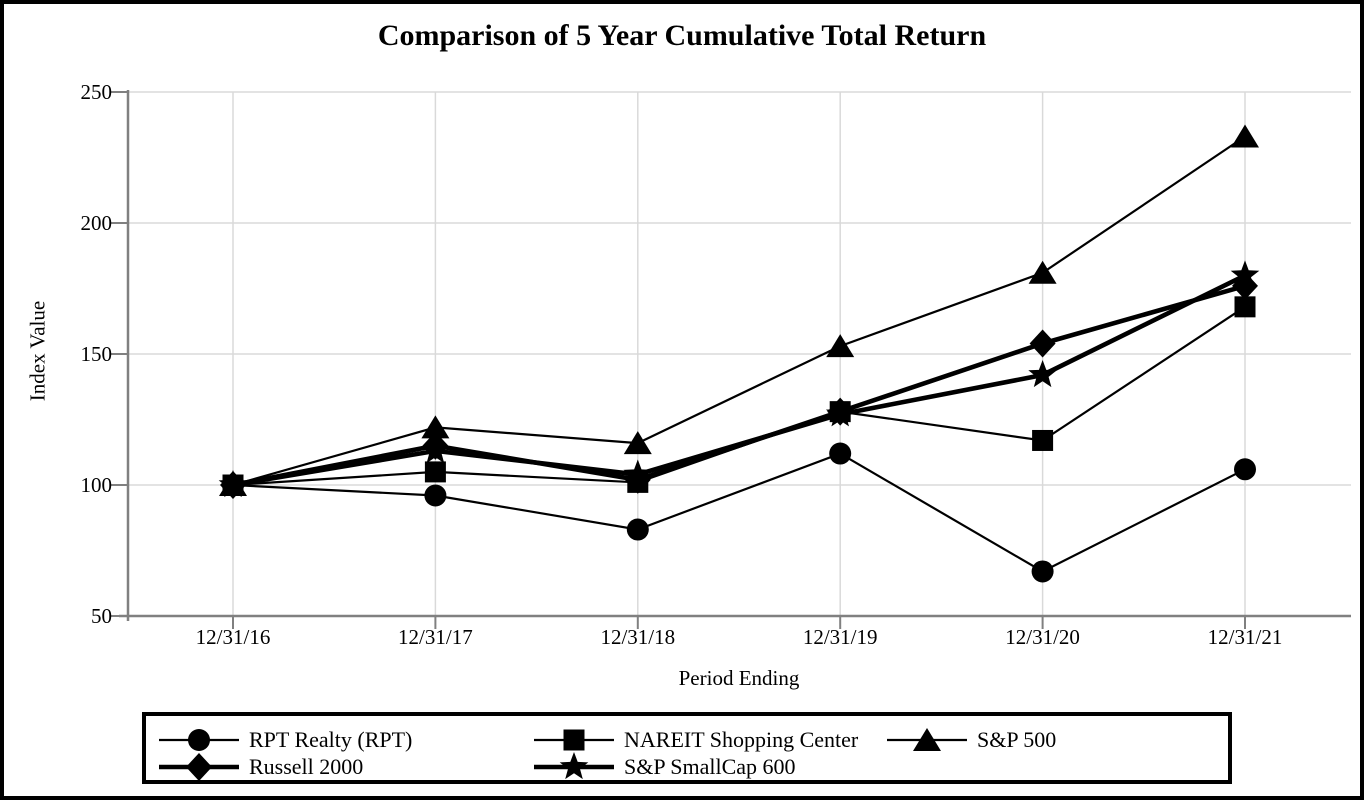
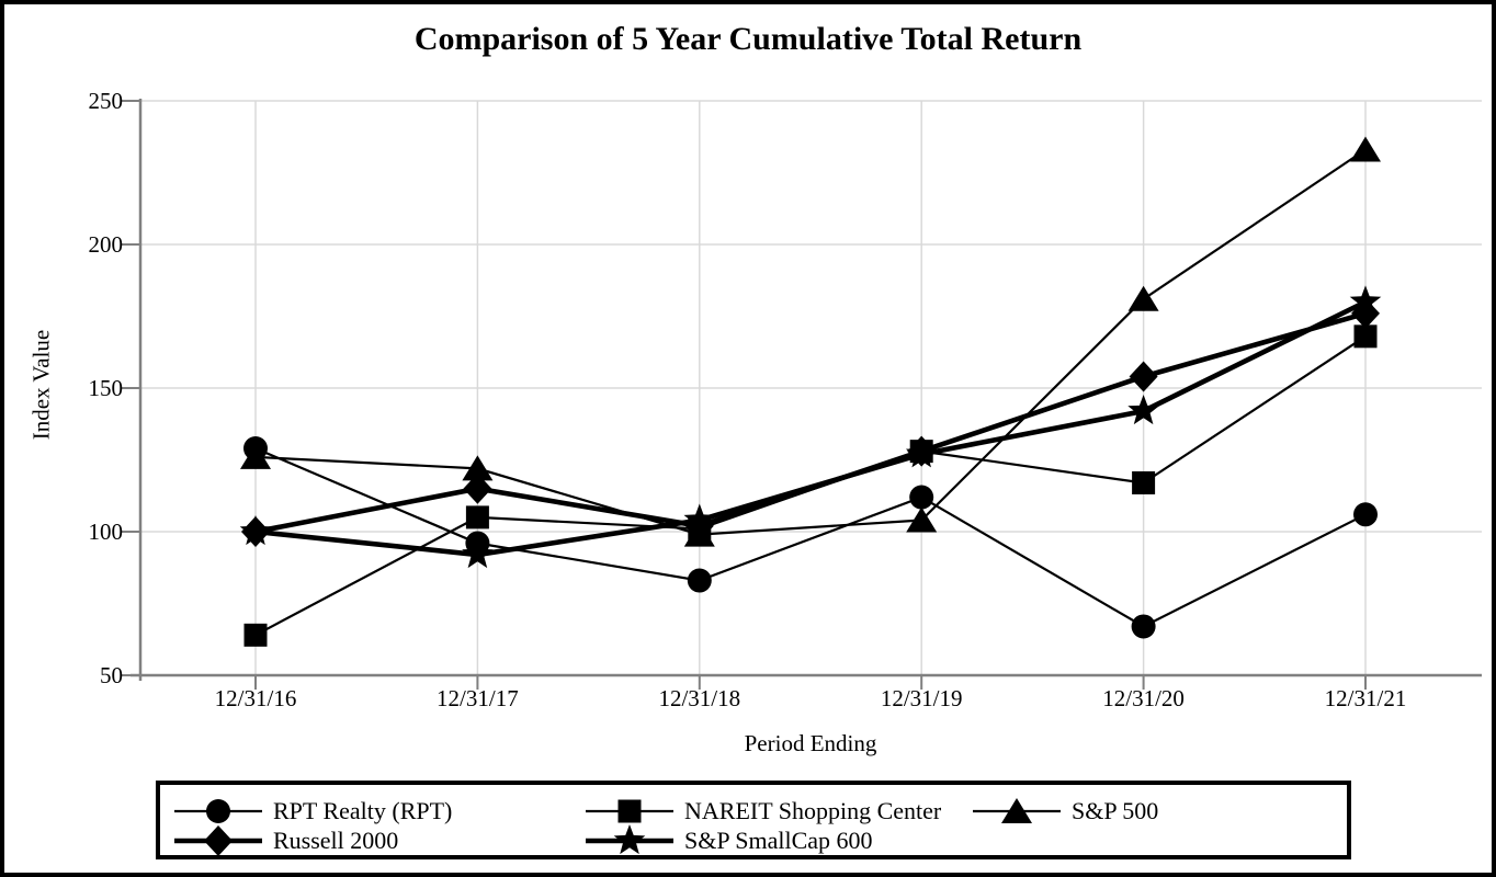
RPT Realty (RPT)/12/31/16: 100 -> 129
NAREIT Shopping Center/12/31/16: 100 -> 64
S&P 500/12/31/16: 100 -> 126
S&P SmallCap 600/12/31/17: 113 -> 92
S&P 500/12/31/18: 116 -> 99
S&P 500/12/31/19: 153 -> 104
